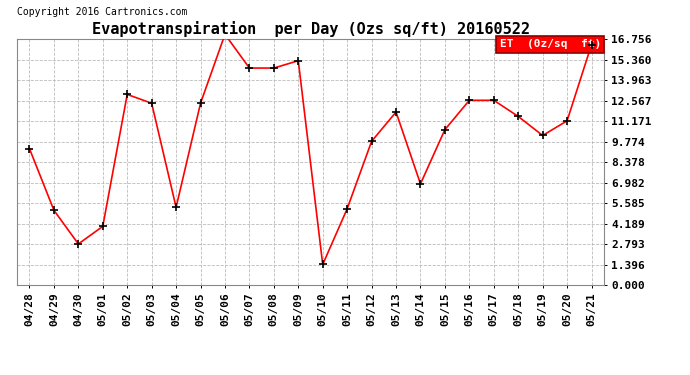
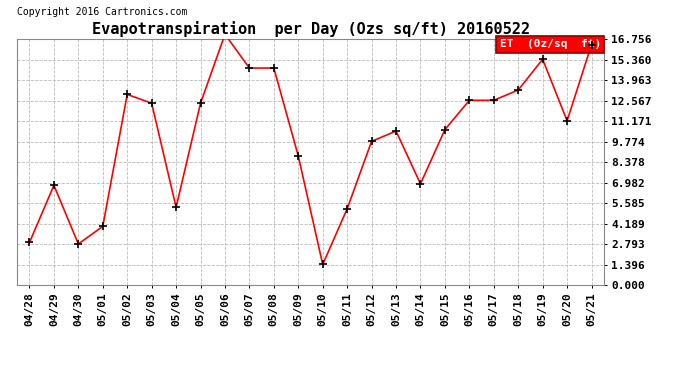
04/28: 9.3 -> 2.9
04/29: 5.1 -> 6.8
05/09: 15.3 -> 8.8
05/13: 11.8 -> 10.5
05/18: 11.5 -> 13.3
05/19: 10.2 -> 15.4
